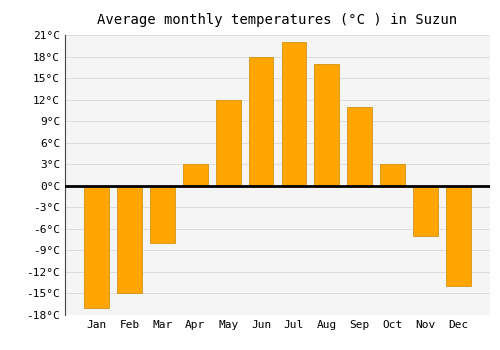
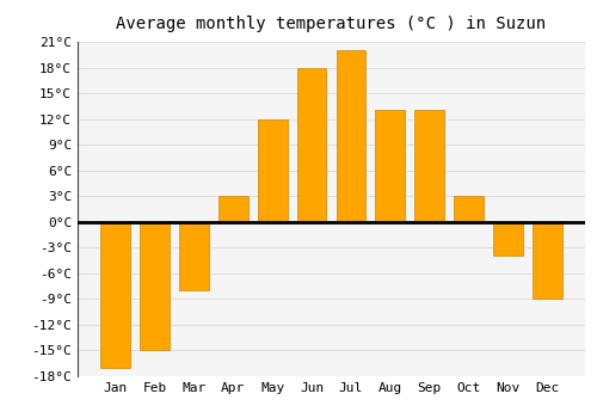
Aug: 17°C -> 13°C
Sep: 11°C -> 13°C
Nov: -7°C -> -4°C
Dec: -14°C -> -9°C
